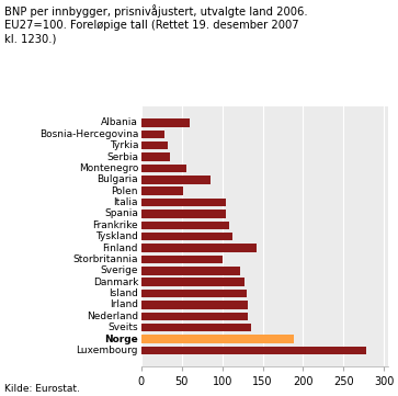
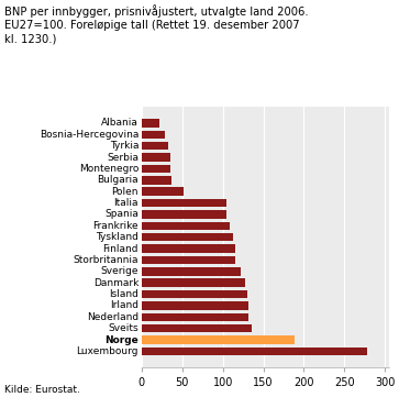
Albania: 60 -> 22
Montenegro: 56 -> 35
Bulgaria: 86 -> 37
Finland: 142 -> 116
Storbritannia: 100 -> 116
